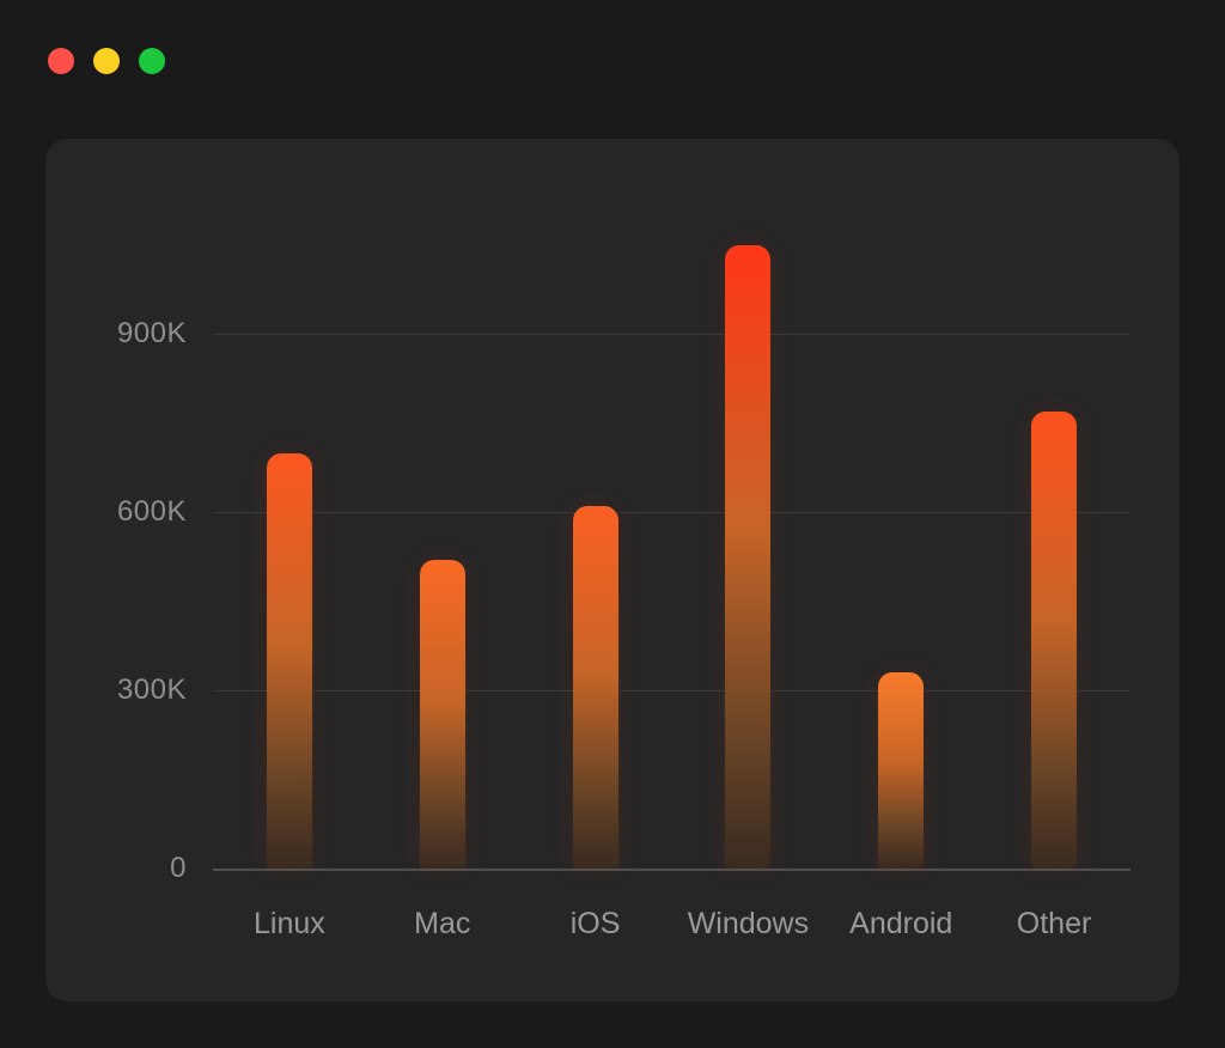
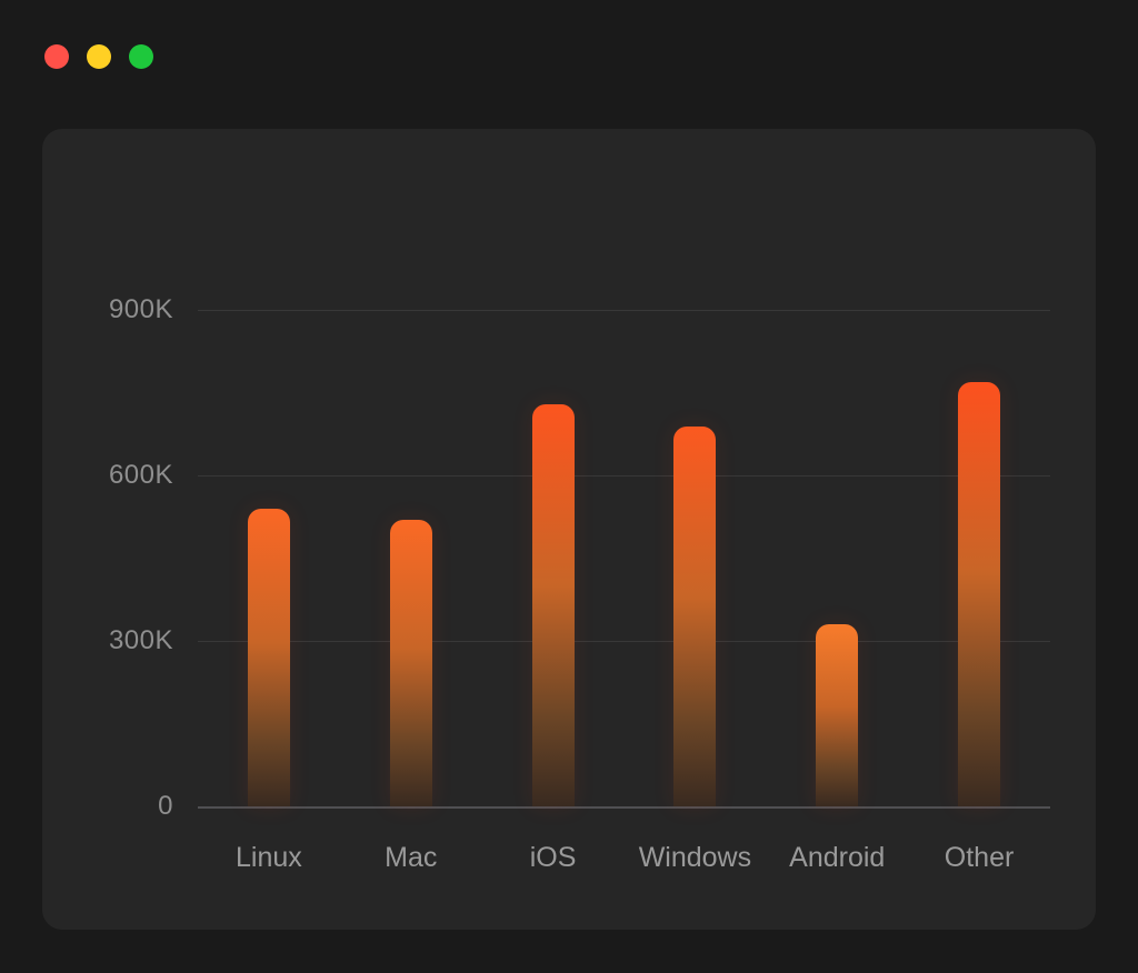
Linux: 700K -> 540K
iOS: 610K -> 730K
Windows: 1050K -> 690K
